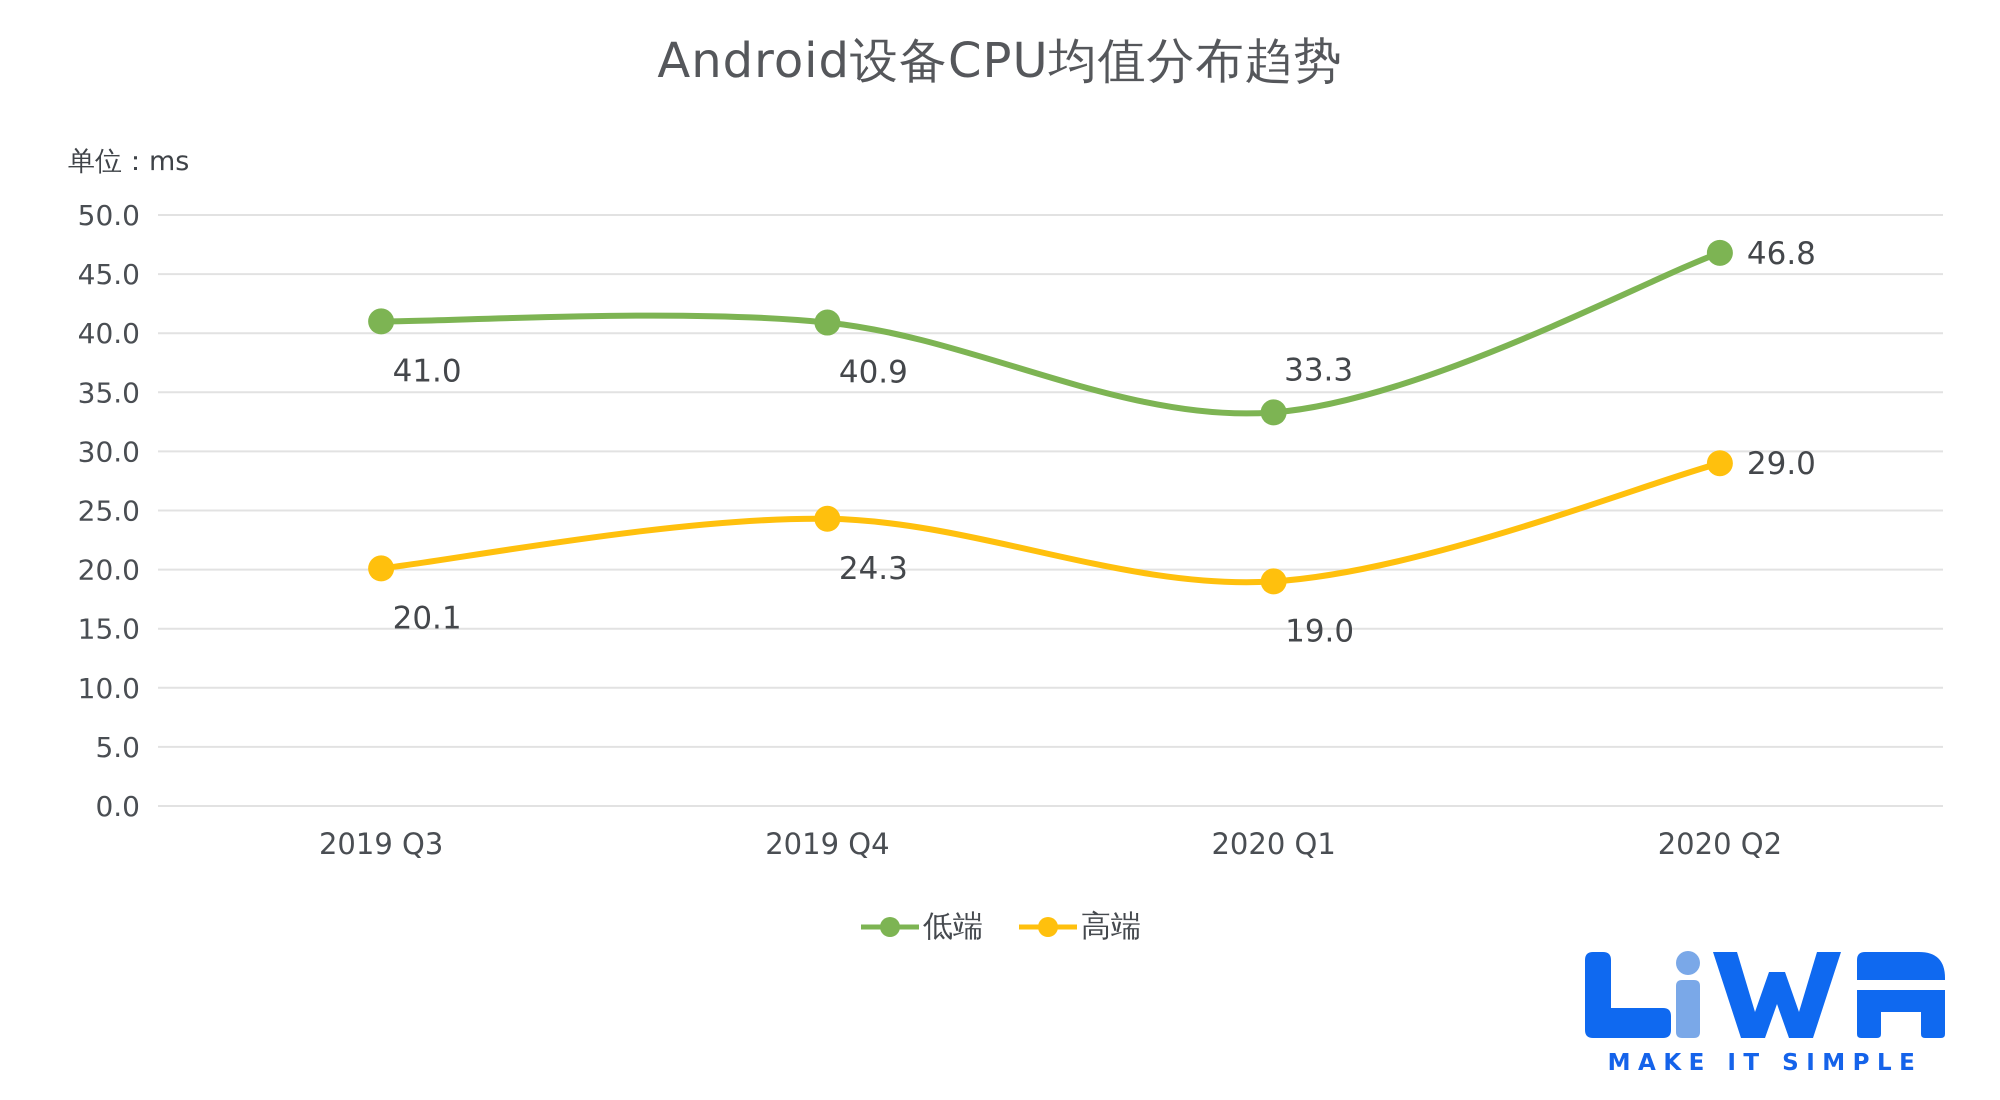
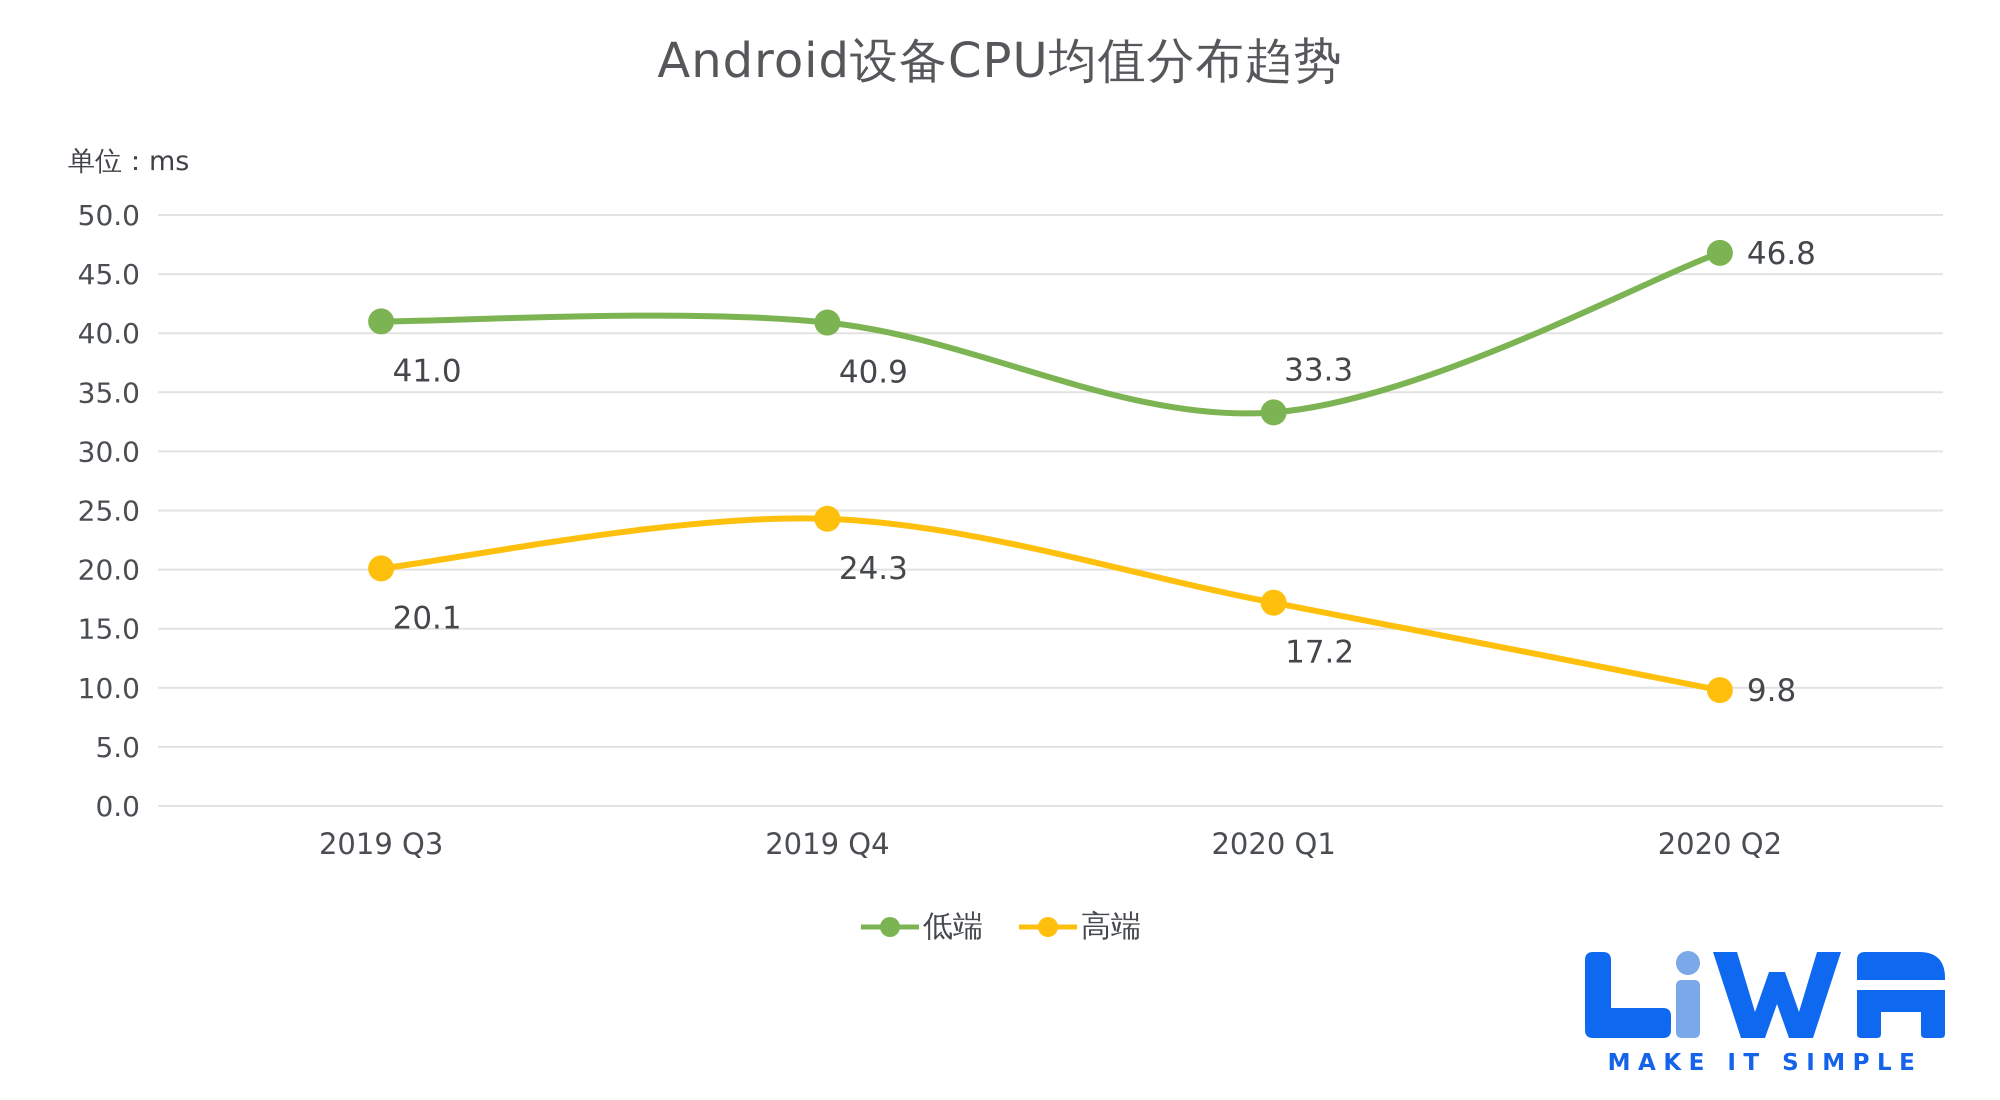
高端/2020 Q1: 19.0 -> 17.2
高端/2020 Q2: 29.0 -> 9.8
